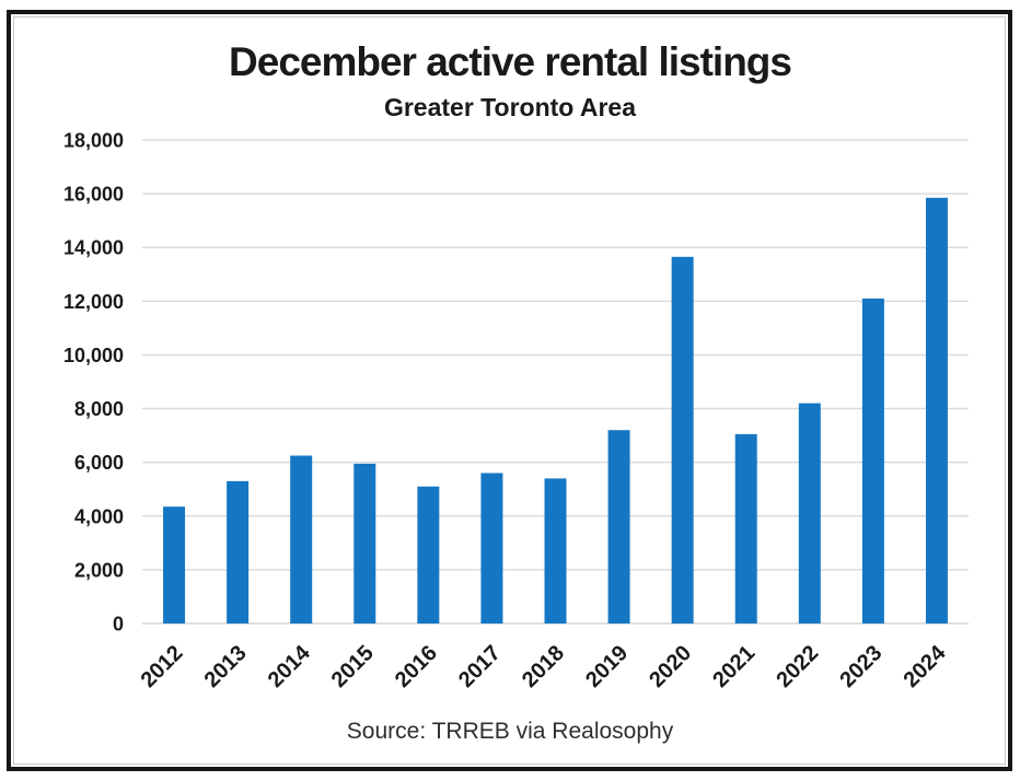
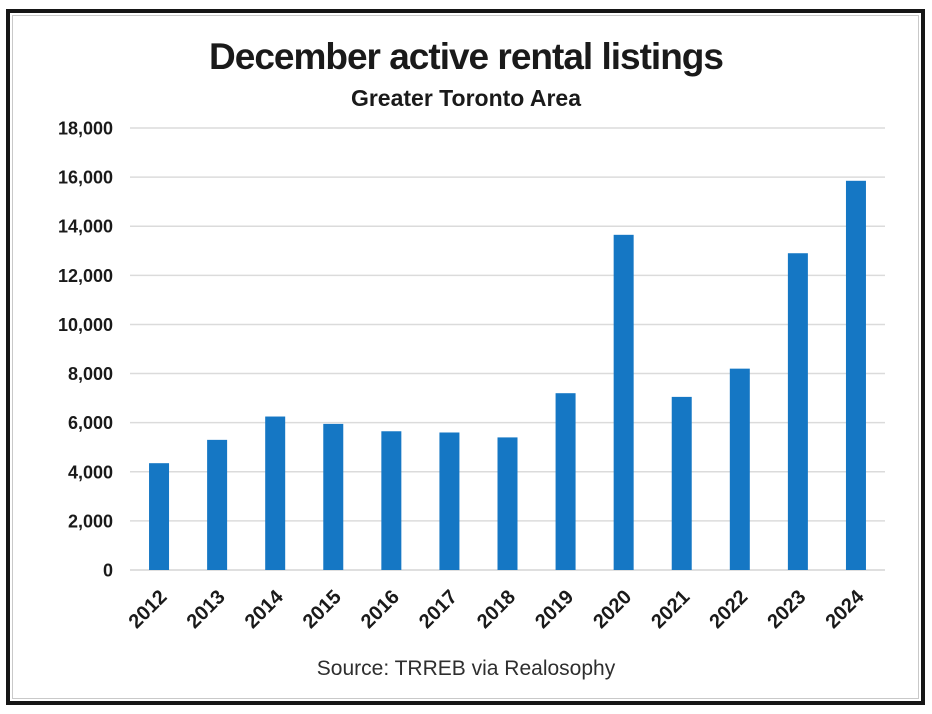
2016: 5100 -> 5600
2023: 12100 -> 12900
